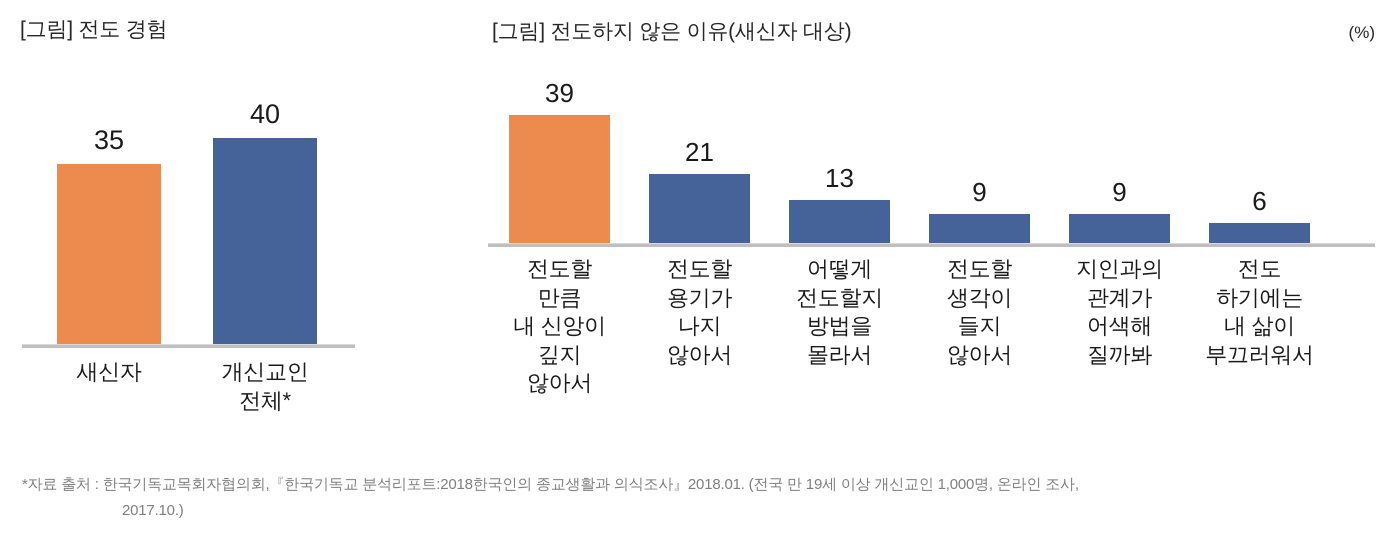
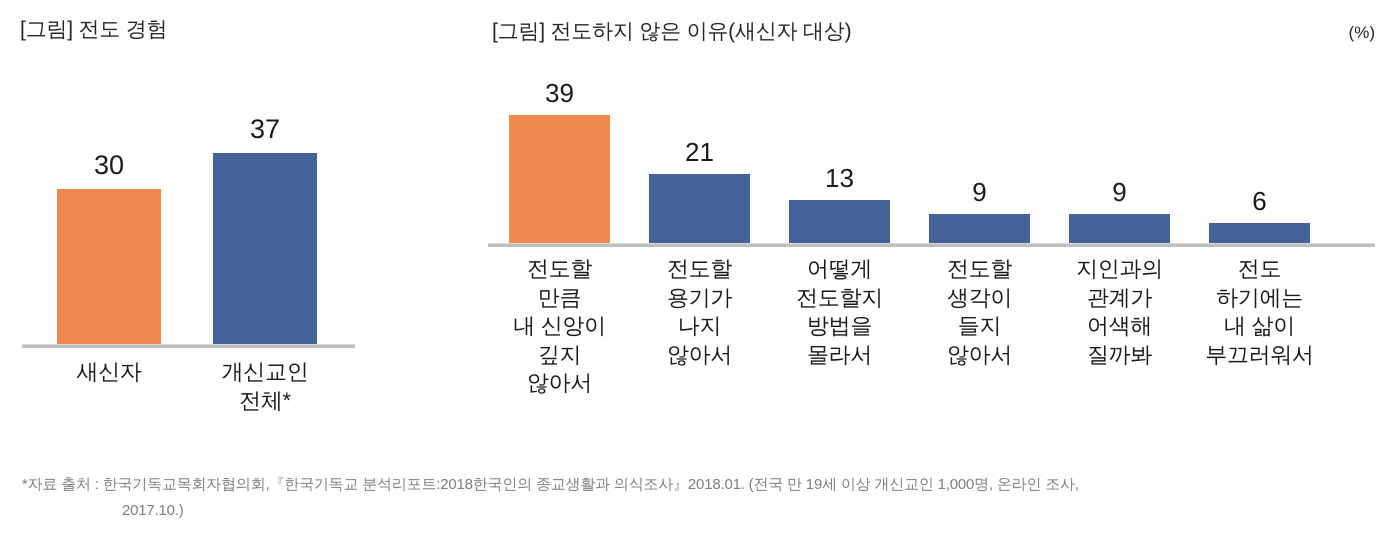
[그림] 전도 경험/새신자: 35 -> 30
[그림] 전도 경험/개신교인 전체*: 40 -> 37
